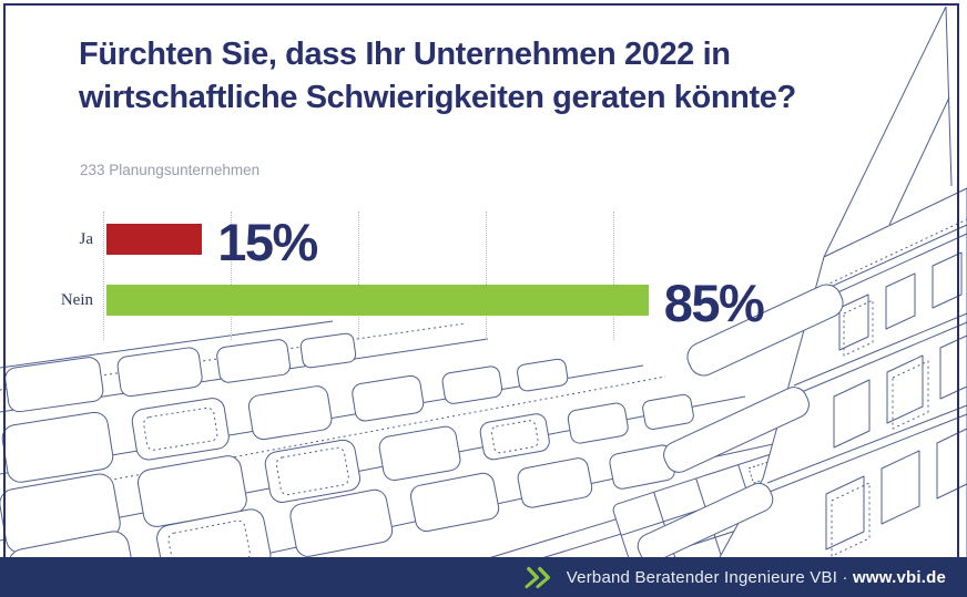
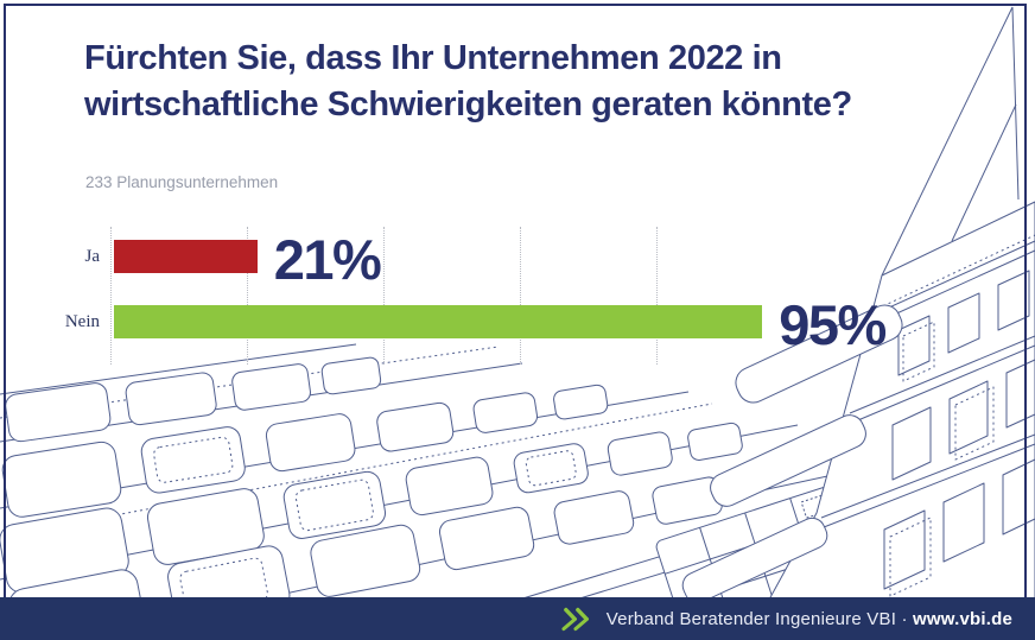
Ja: 15% -> 21%
Nein: 85% -> 95%
